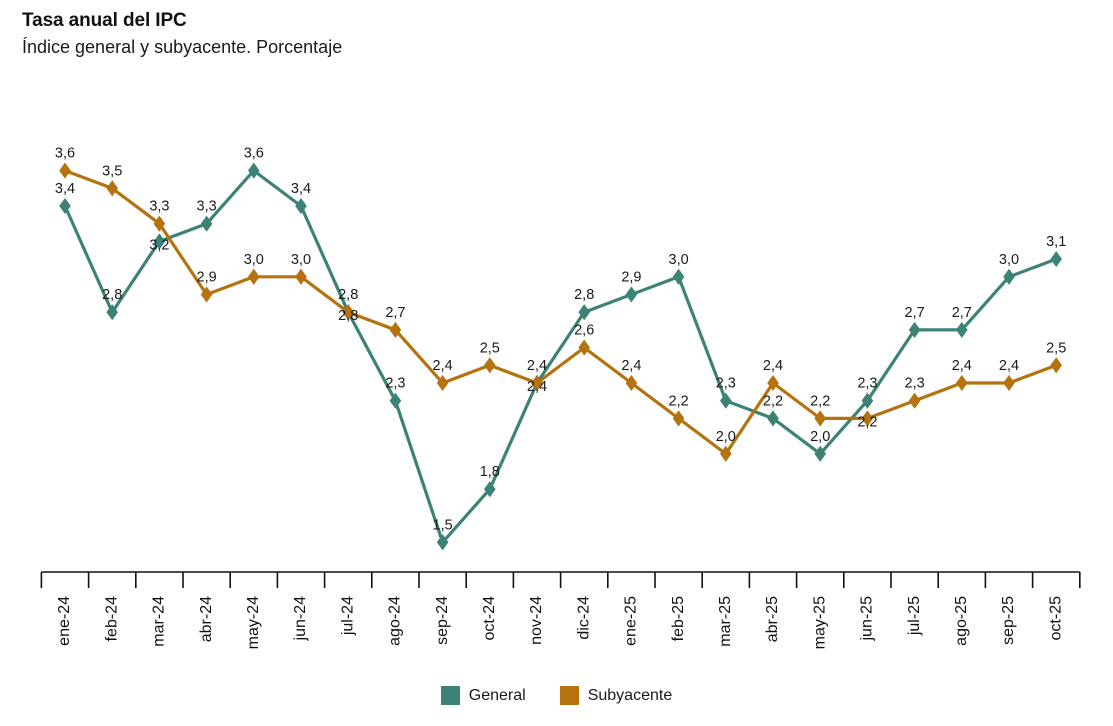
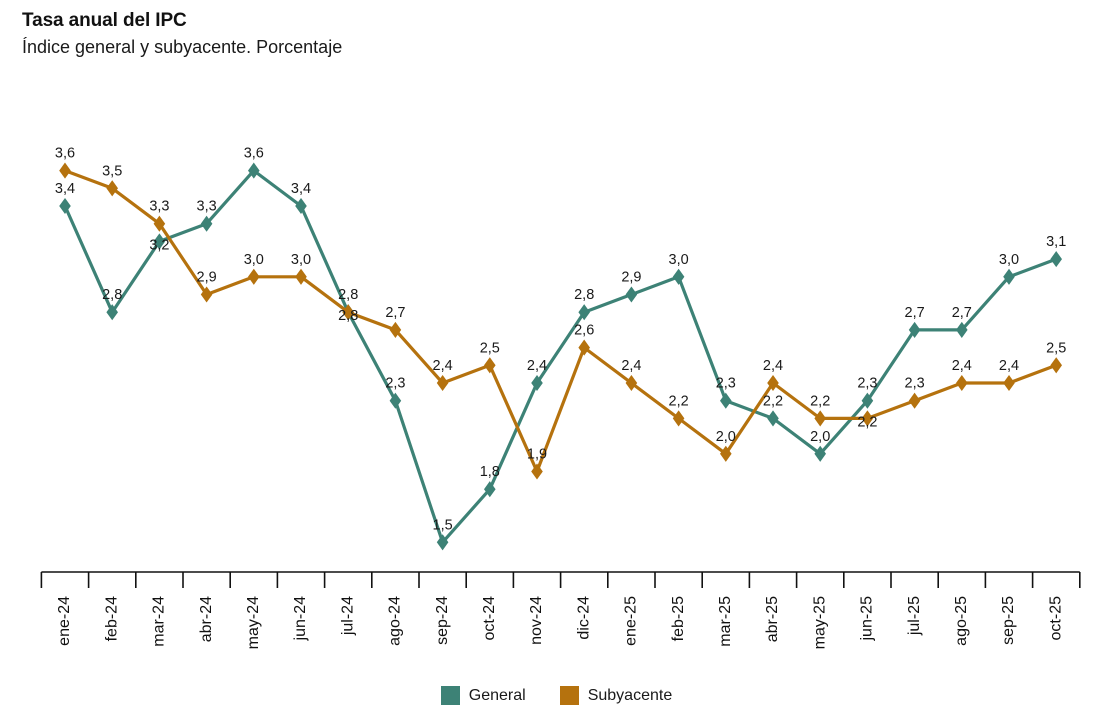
Subyacente/nov-24: 2,4 -> 1,9
